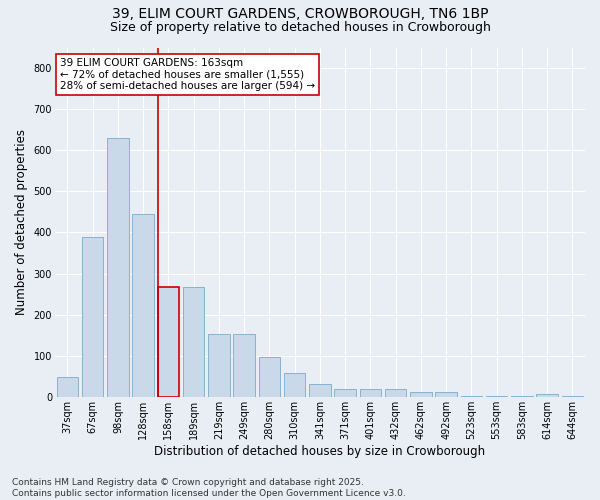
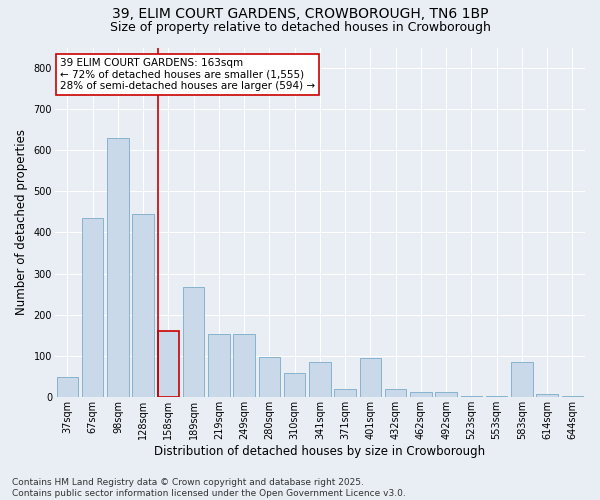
67sqm: 390 -> 435
158sqm: 268 -> 160
341sqm: 30 -> 85
401sqm: 18 -> 95
583sqm: 1 -> 85
